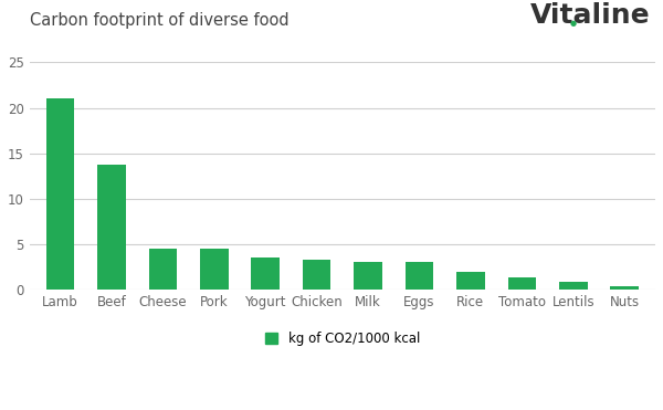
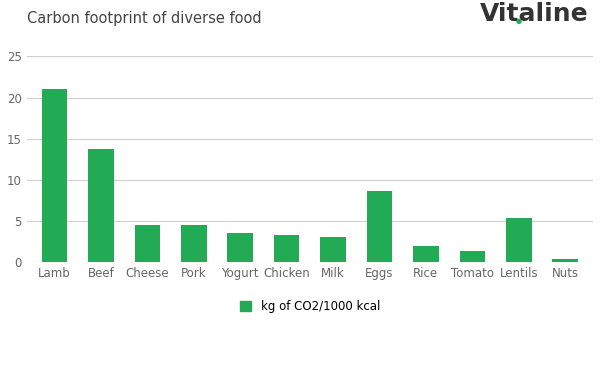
Eggs: 3.0 -> 8.6
Lentils: 0.9 -> 5.4
